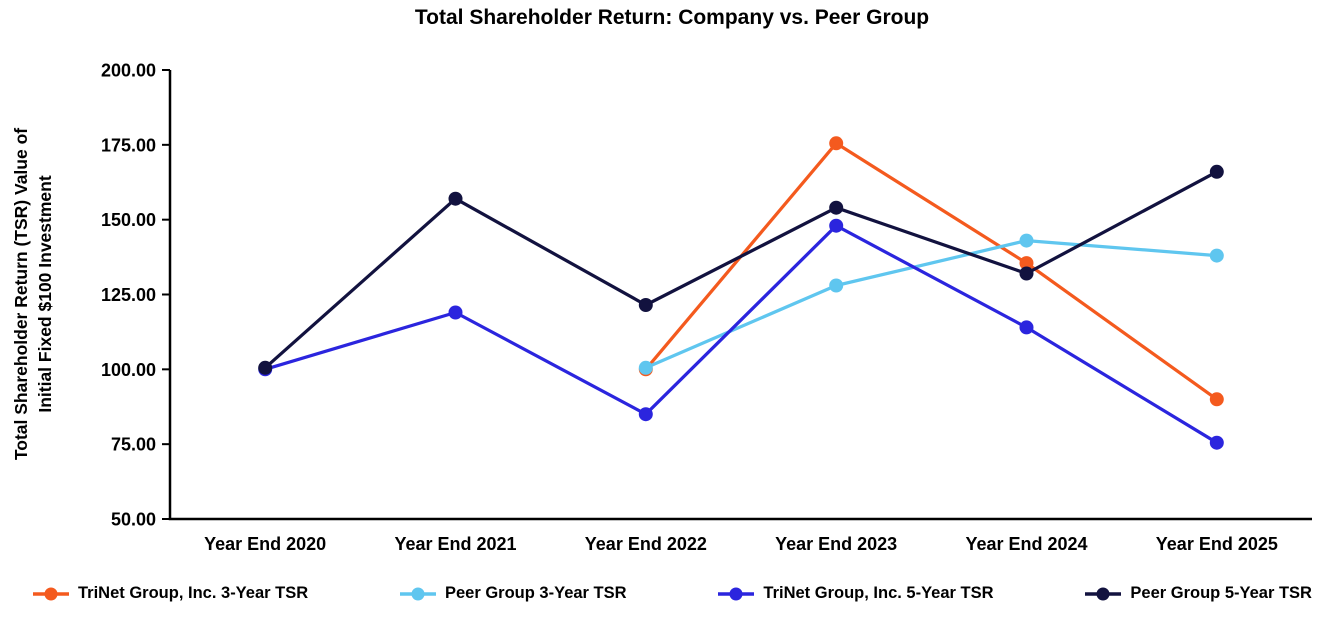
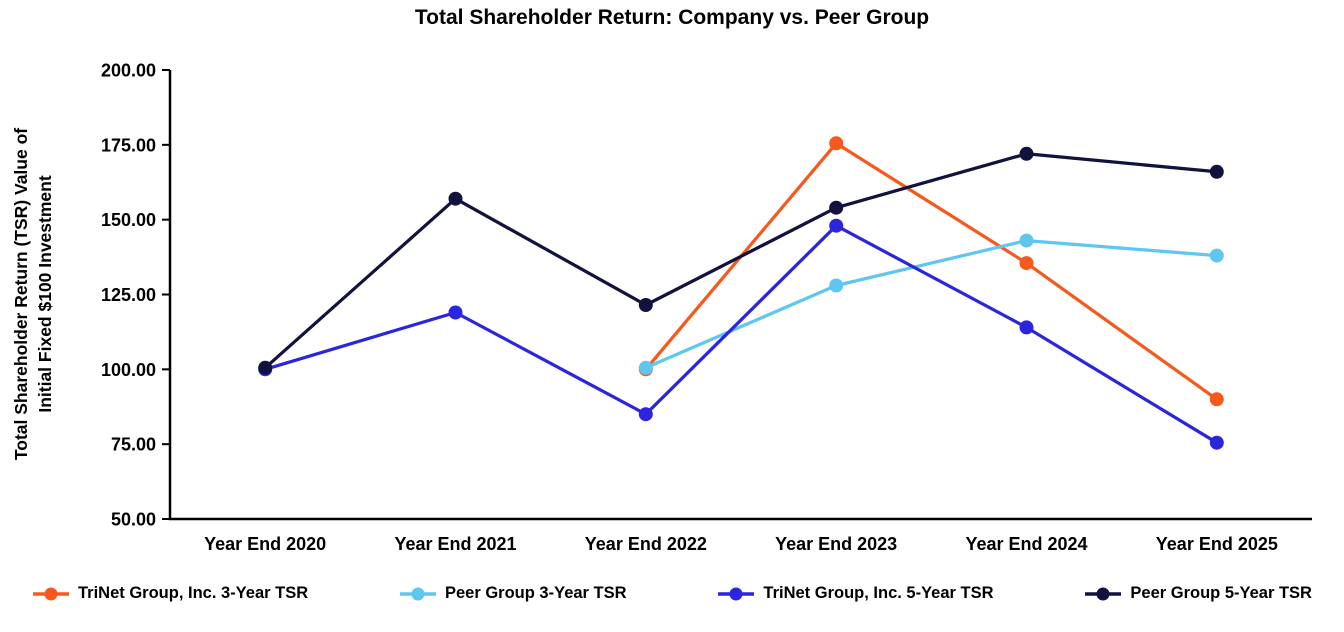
Peer Group 5-Year TSR/Year End 2024: 132 -> 172
